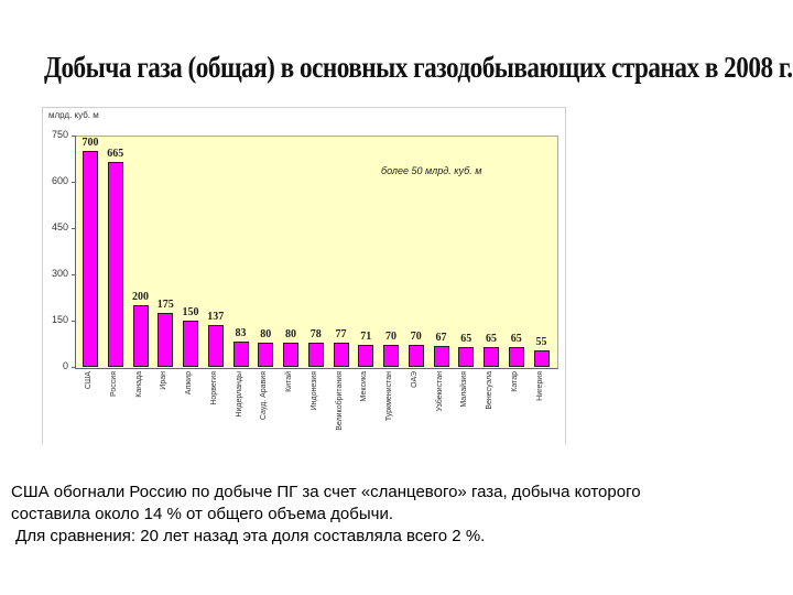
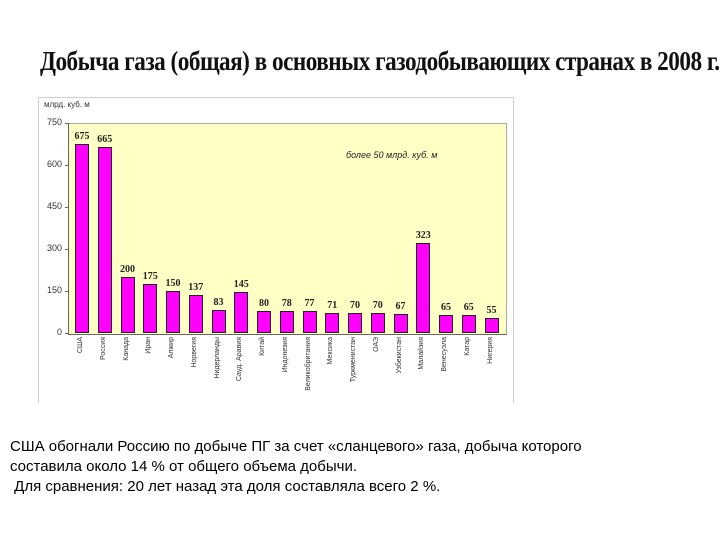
США: 700 -> 675
Сауд. Аравия: 80 -> 145
Малайзия: 65 -> 323
